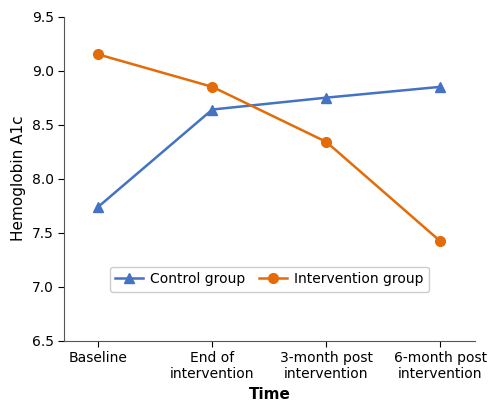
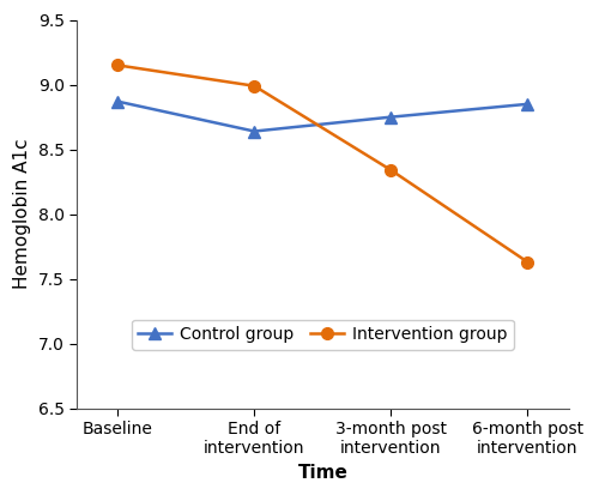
Control group/Baseline: 7.74 -> 8.87
Intervention group/End of intervention: 8.85 -> 8.99
Intervention group/6-month post intervention: 7.42 -> 7.63
